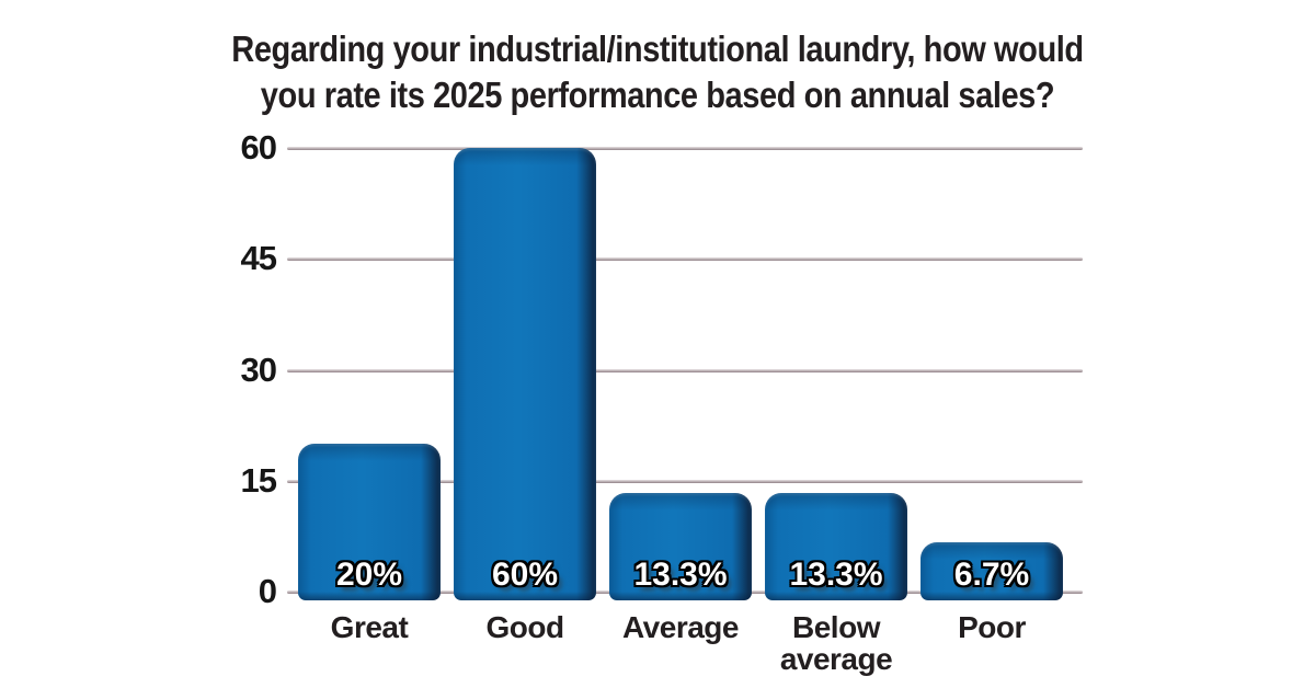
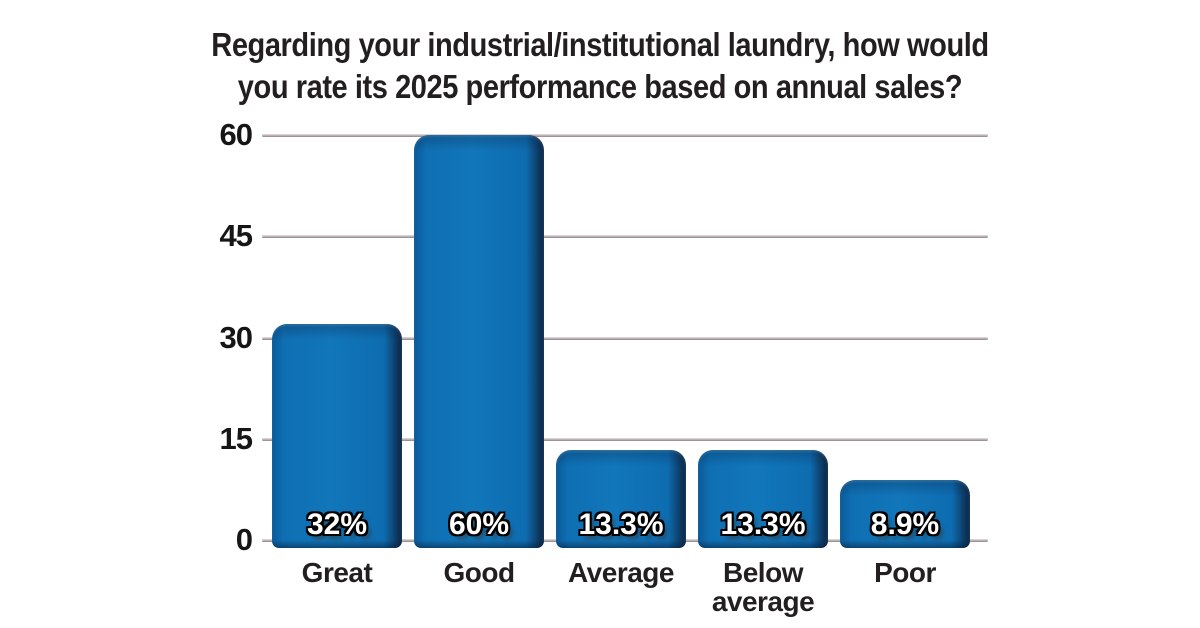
Great: 20% -> 32%
Poor: 6.7% -> 8.9%
